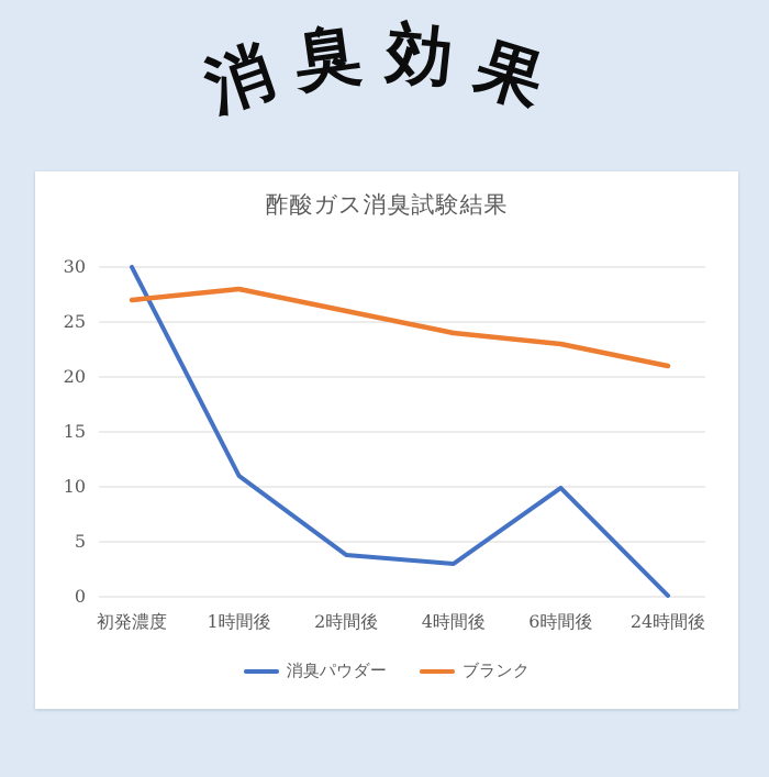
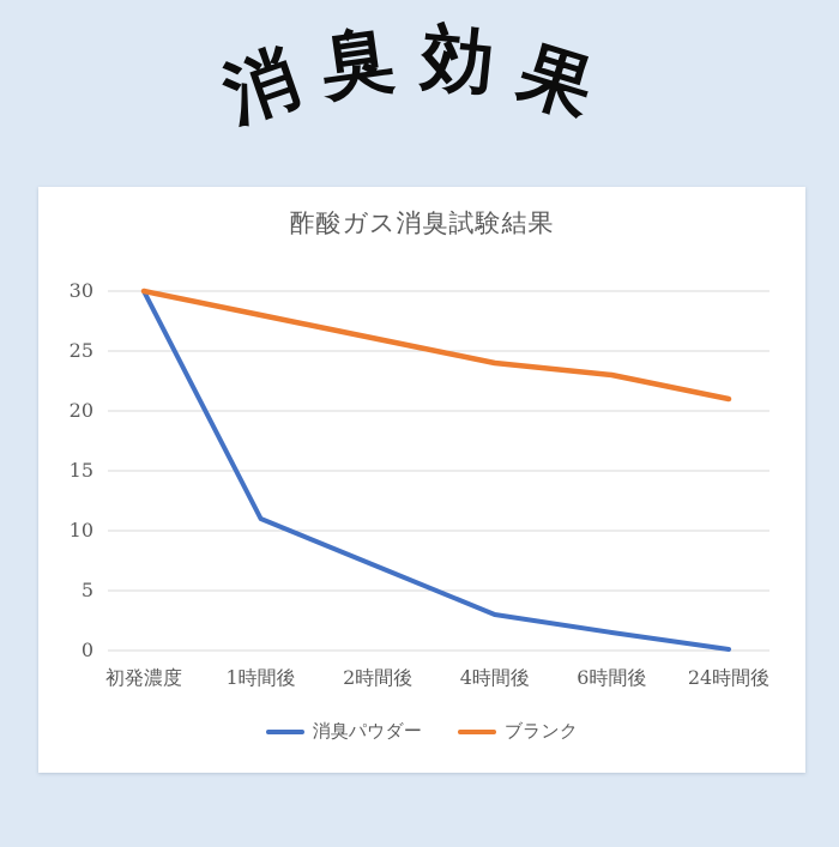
ブランク/初発濃度: 27 -> 30
消臭パウダー/2時間後: 3.8 -> 7.0
消臭パウダー/6時間後: 9.9 -> 1.5
